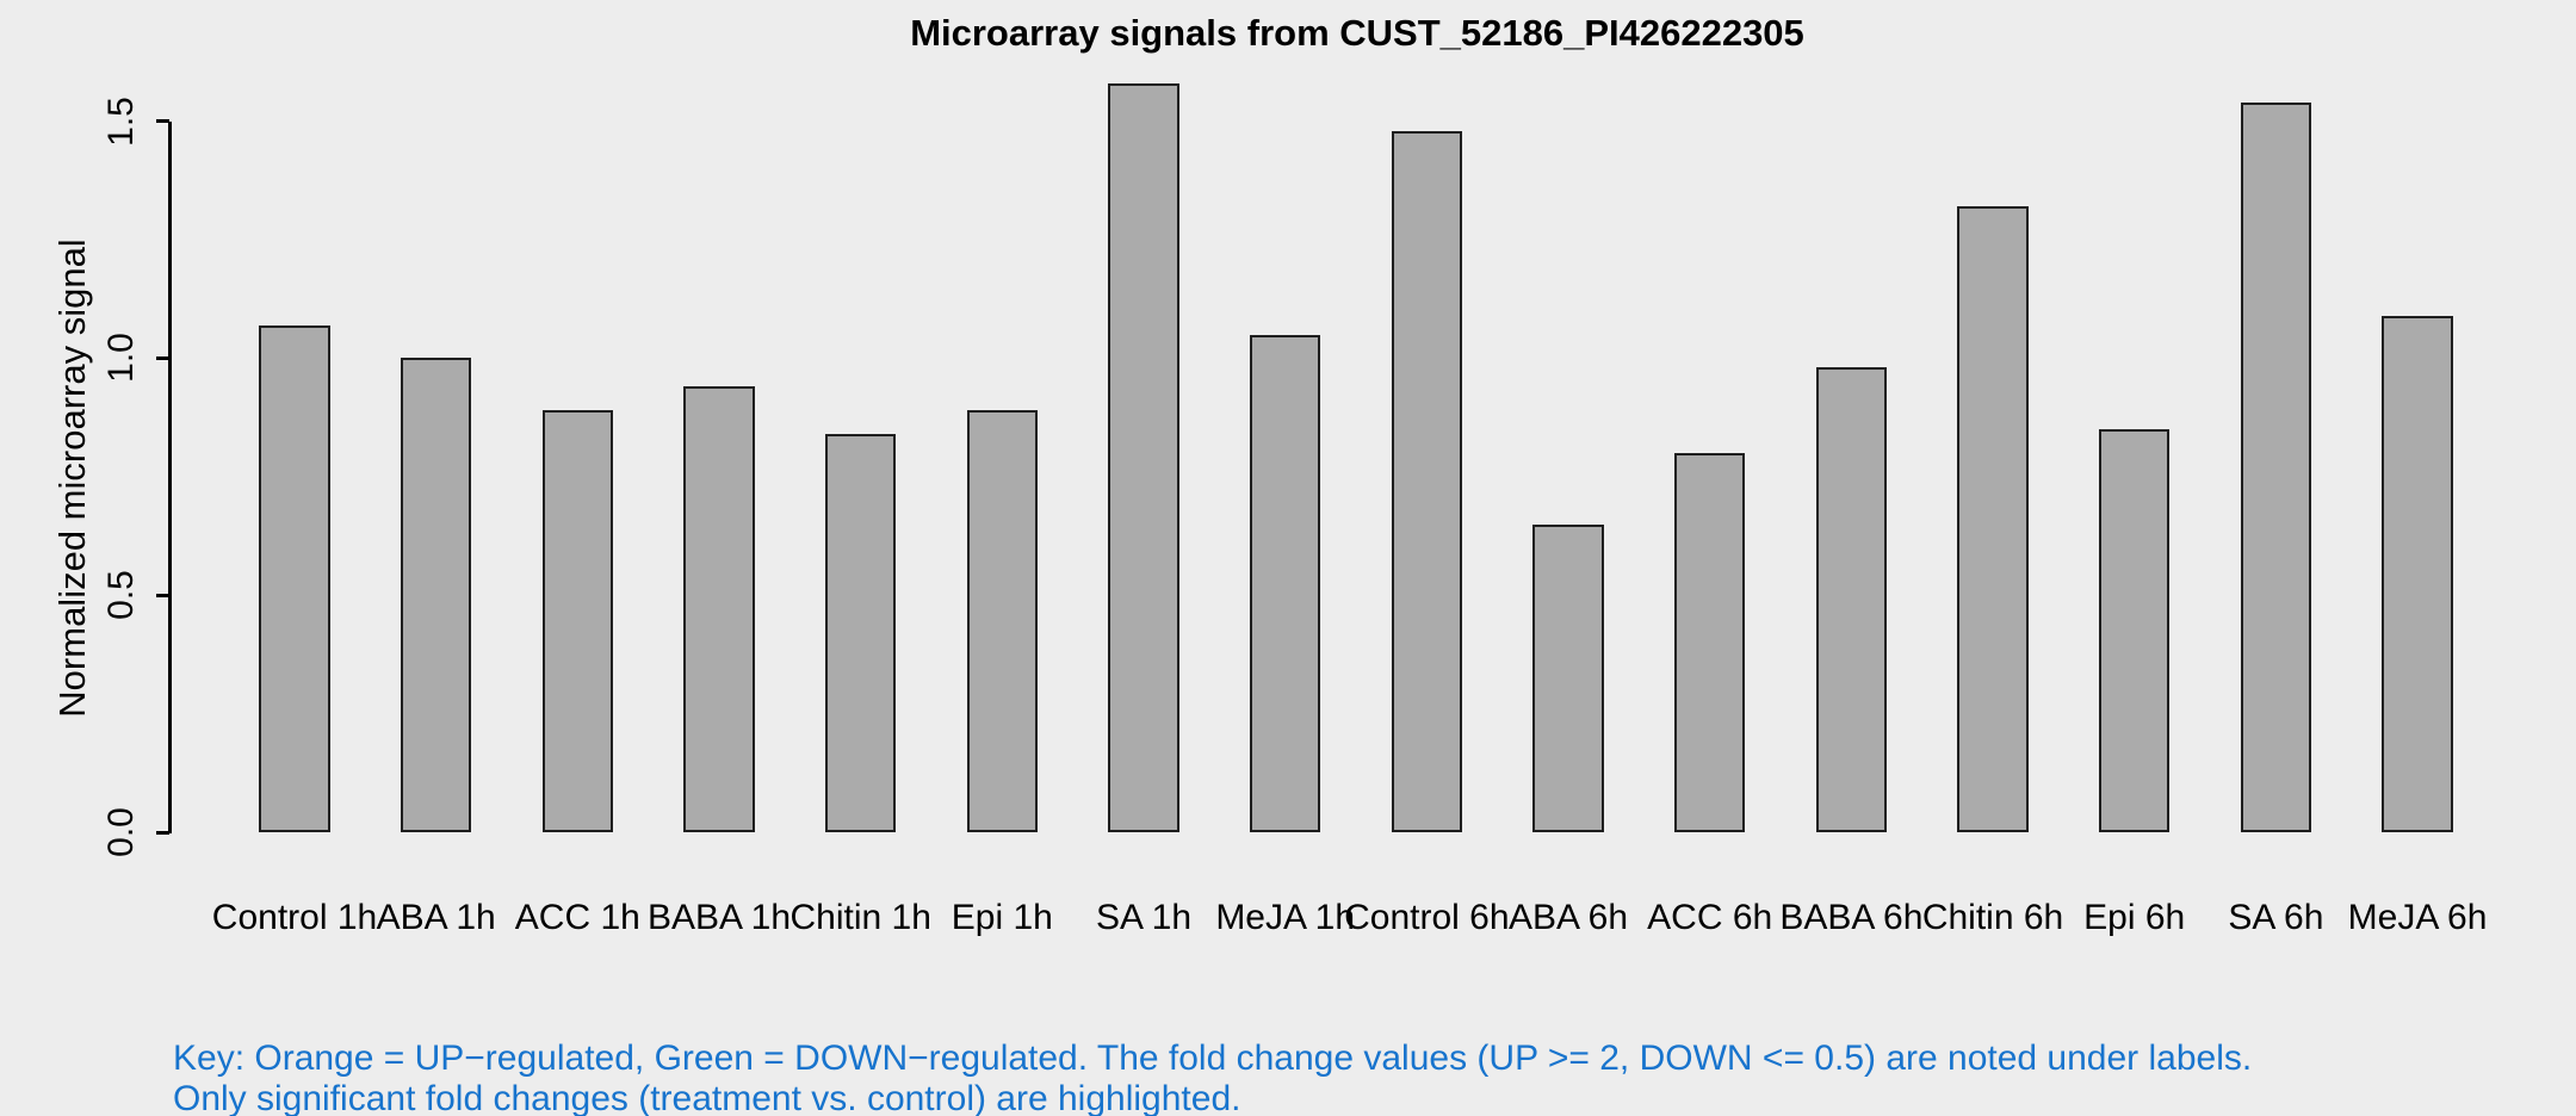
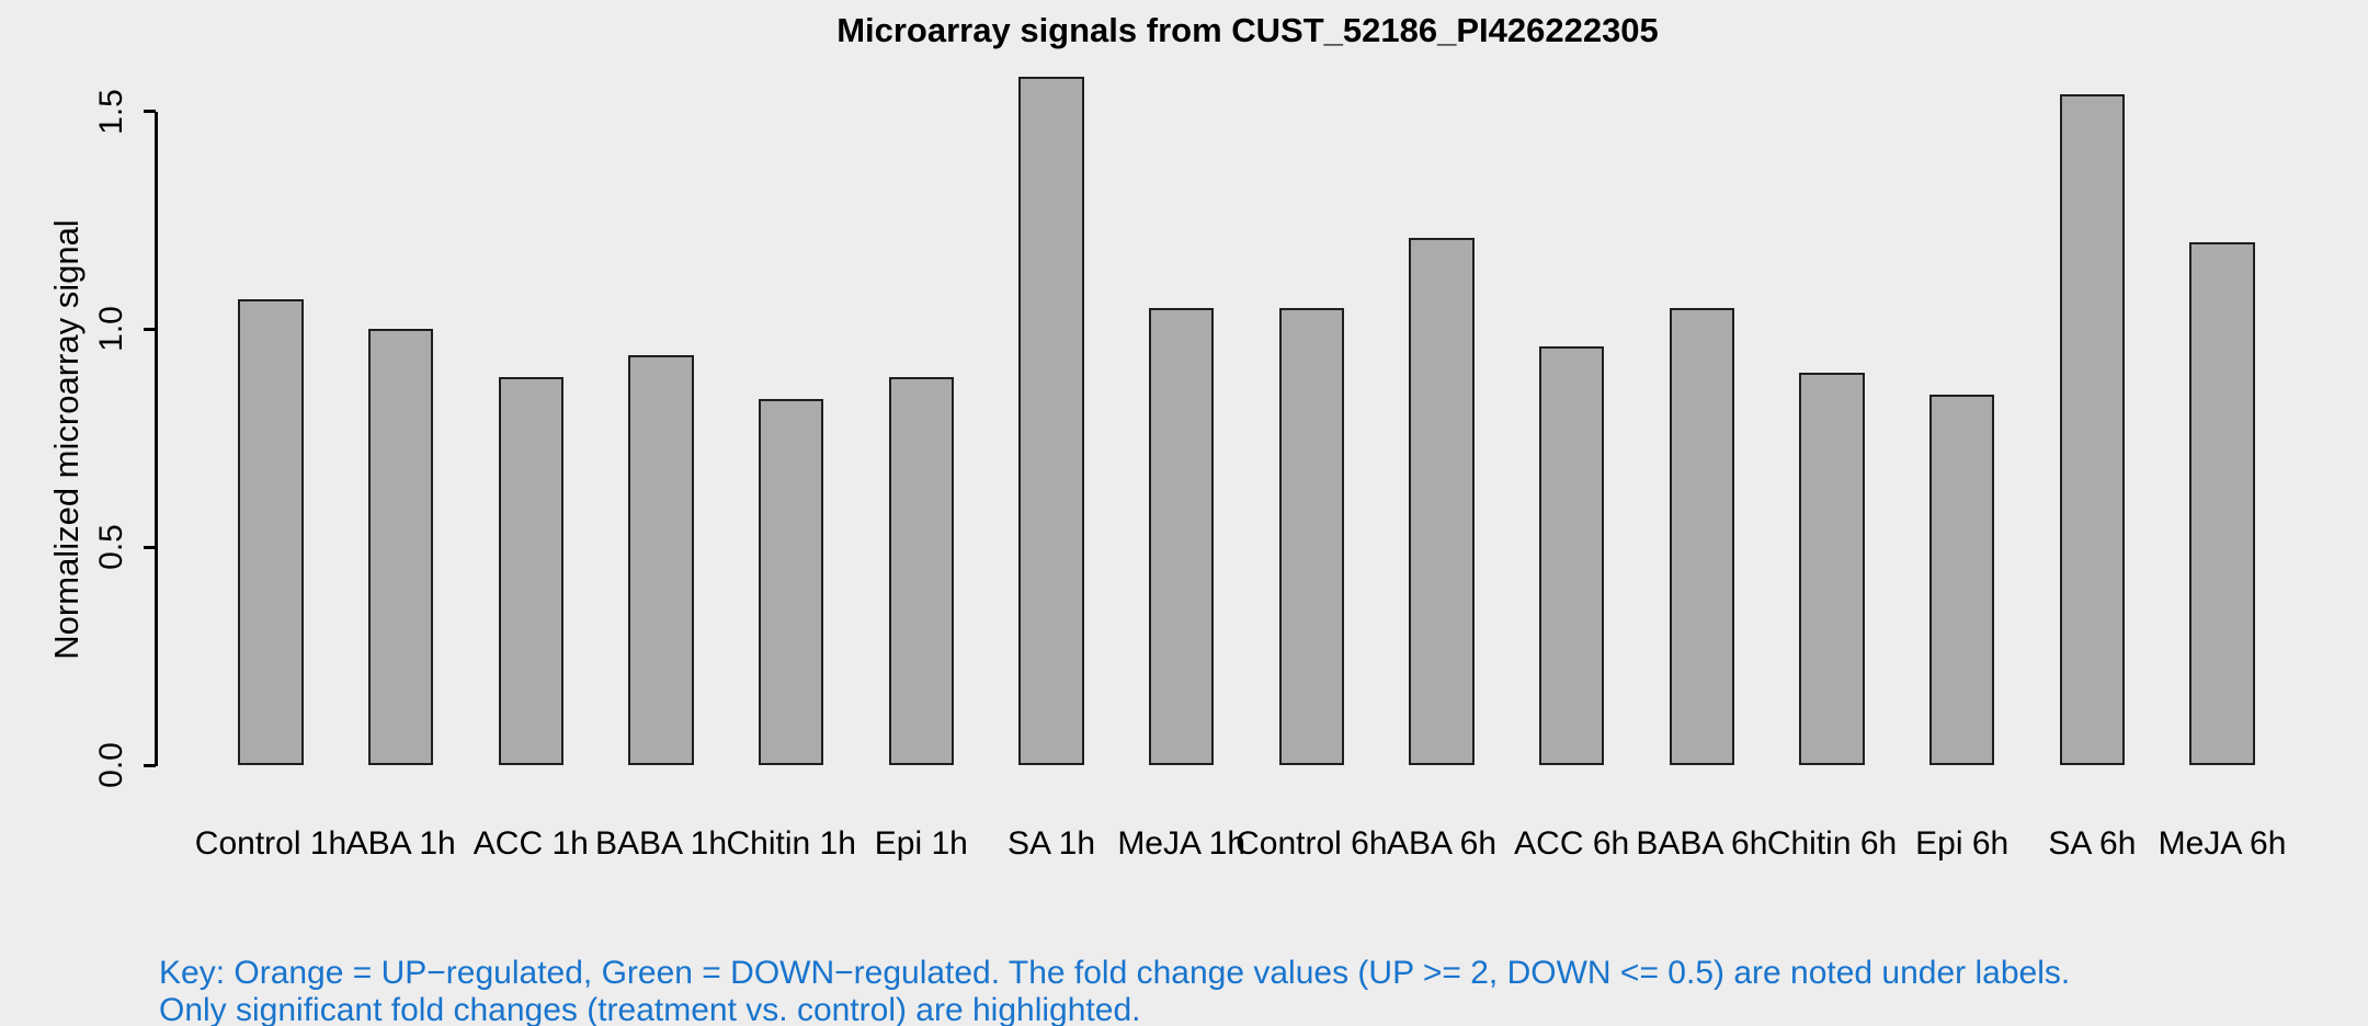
Control 6h: 1.48 -> 1.05
ABA 6h: 0.65 -> 1.21
ACC 6h: 0.80 -> 0.96
BABA 6h: 0.98 -> 1.05
Chitin 6h: 1.32 -> 0.90
MeJA 6h: 1.09 -> 1.20
